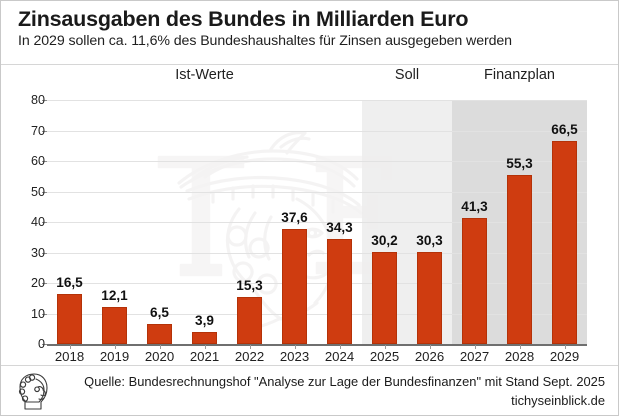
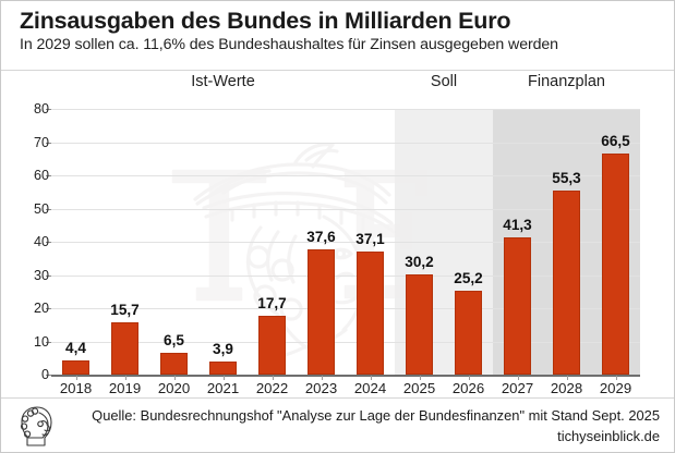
2018: 16,5 -> 4,4
2019: 12,1 -> 15,7
2022: 15,3 -> 17,7
2024: 34,3 -> 37,1
2026: 30,3 -> 25,2
